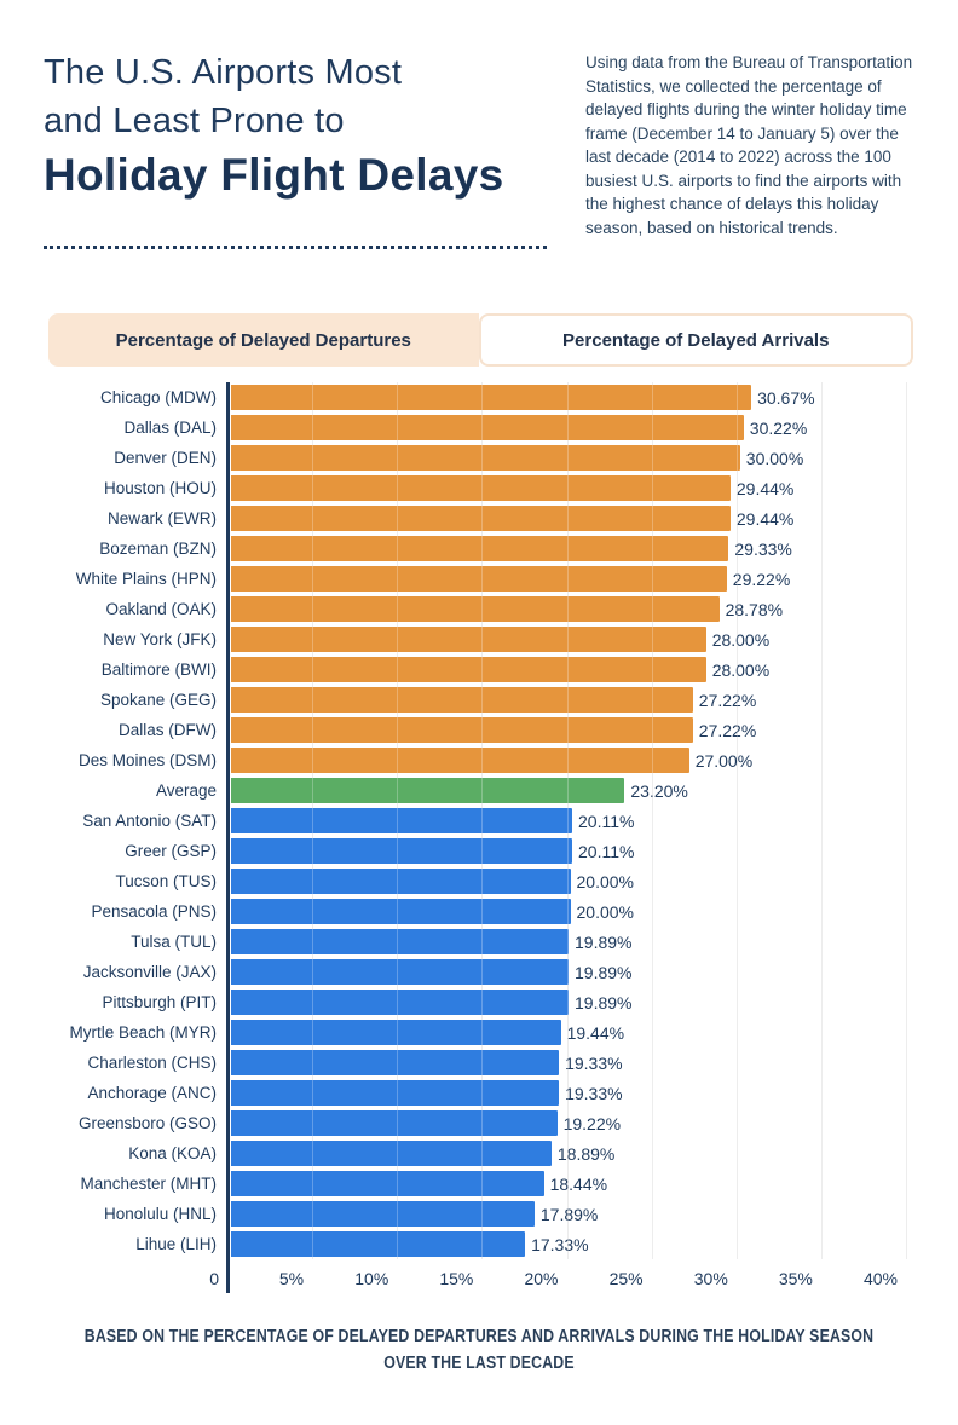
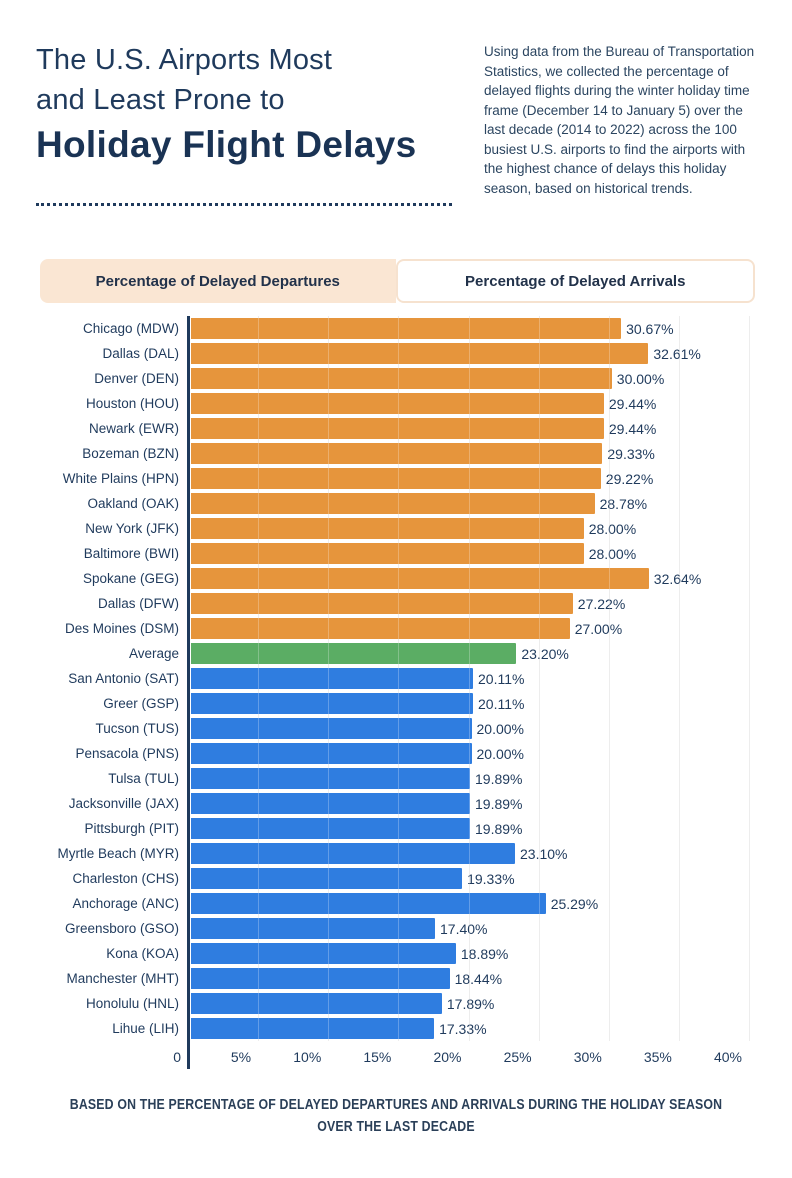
Dallas (DAL): 30.22% -> 32.61%
Spokane (GEG): 27.22% -> 32.64%
Myrtle Beach (MYR): 19.44% -> 23.10%
Anchorage (ANC): 19.33% -> 25.29%
Greensboro (GSO): 19.22% -> 17.40%
